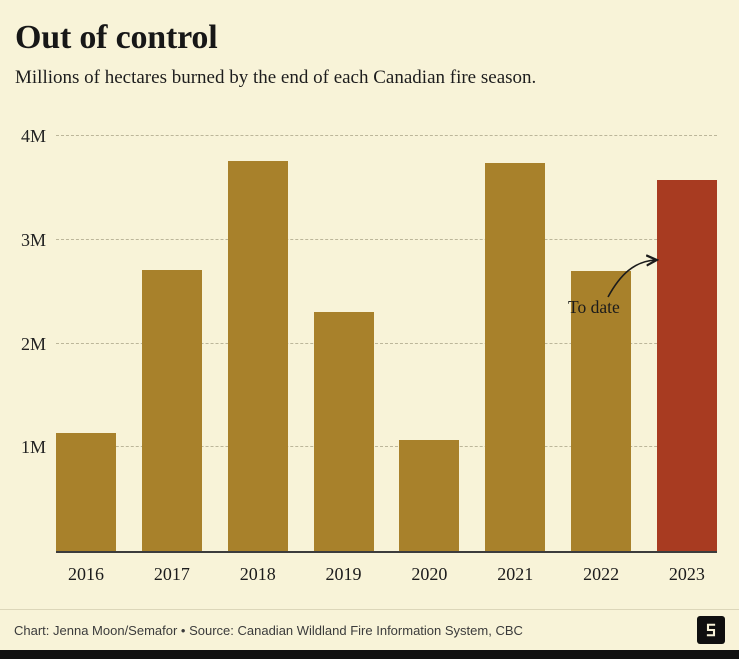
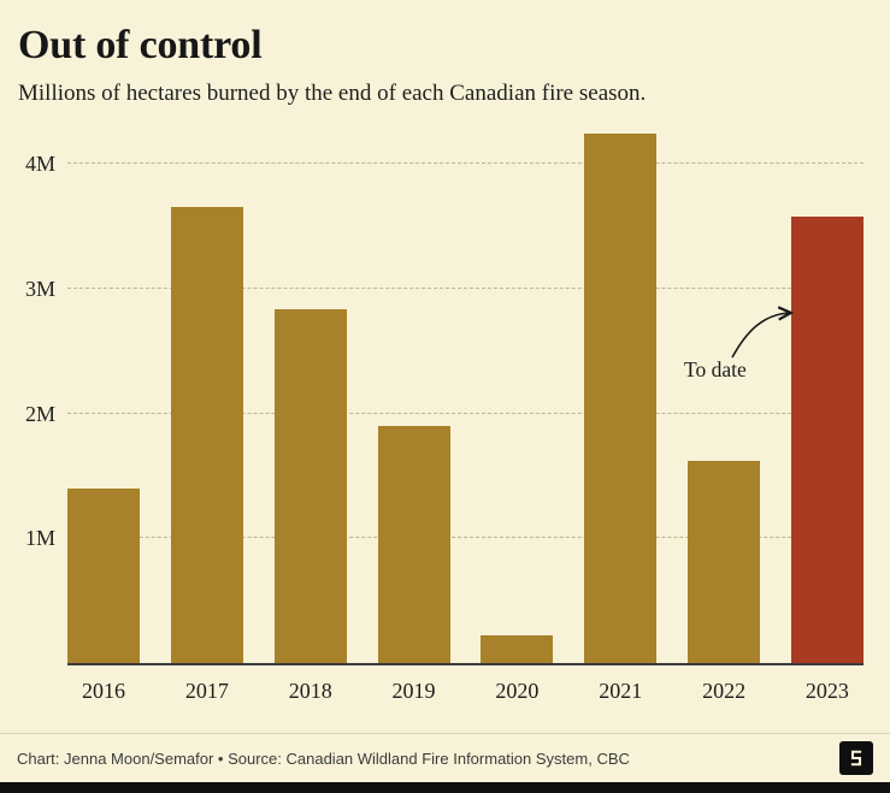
2016: 1.14M -> 1.40M
2017: 2.71M -> 3.65M
2018: 3.76M -> 2.83M
2019: 2.30M -> 1.90M
2020: 1.07M -> 0.22M
2021: 3.74M -> 4.24M
2022: 2.70M -> 1.62M
